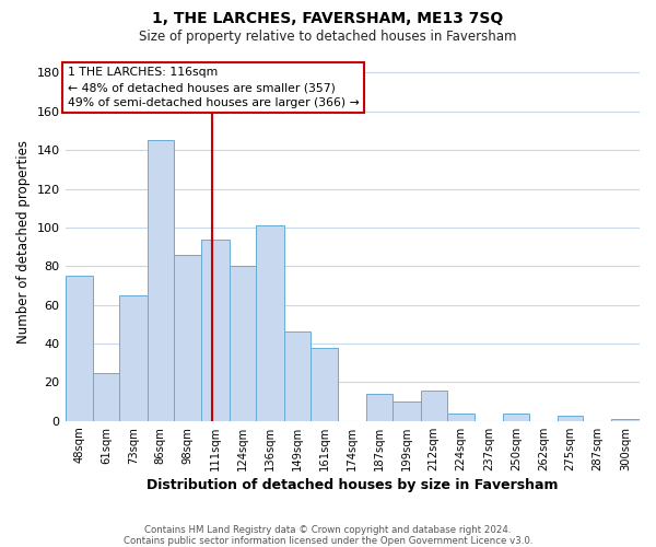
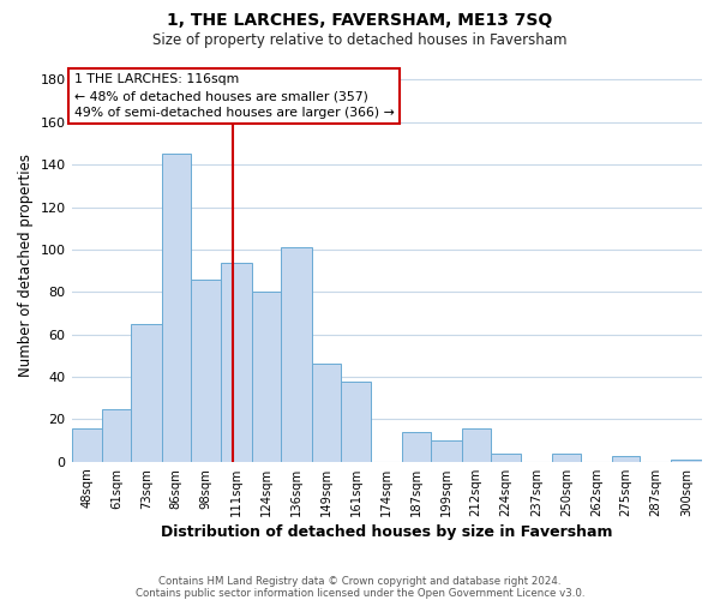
48sqm: 75 -> 16
